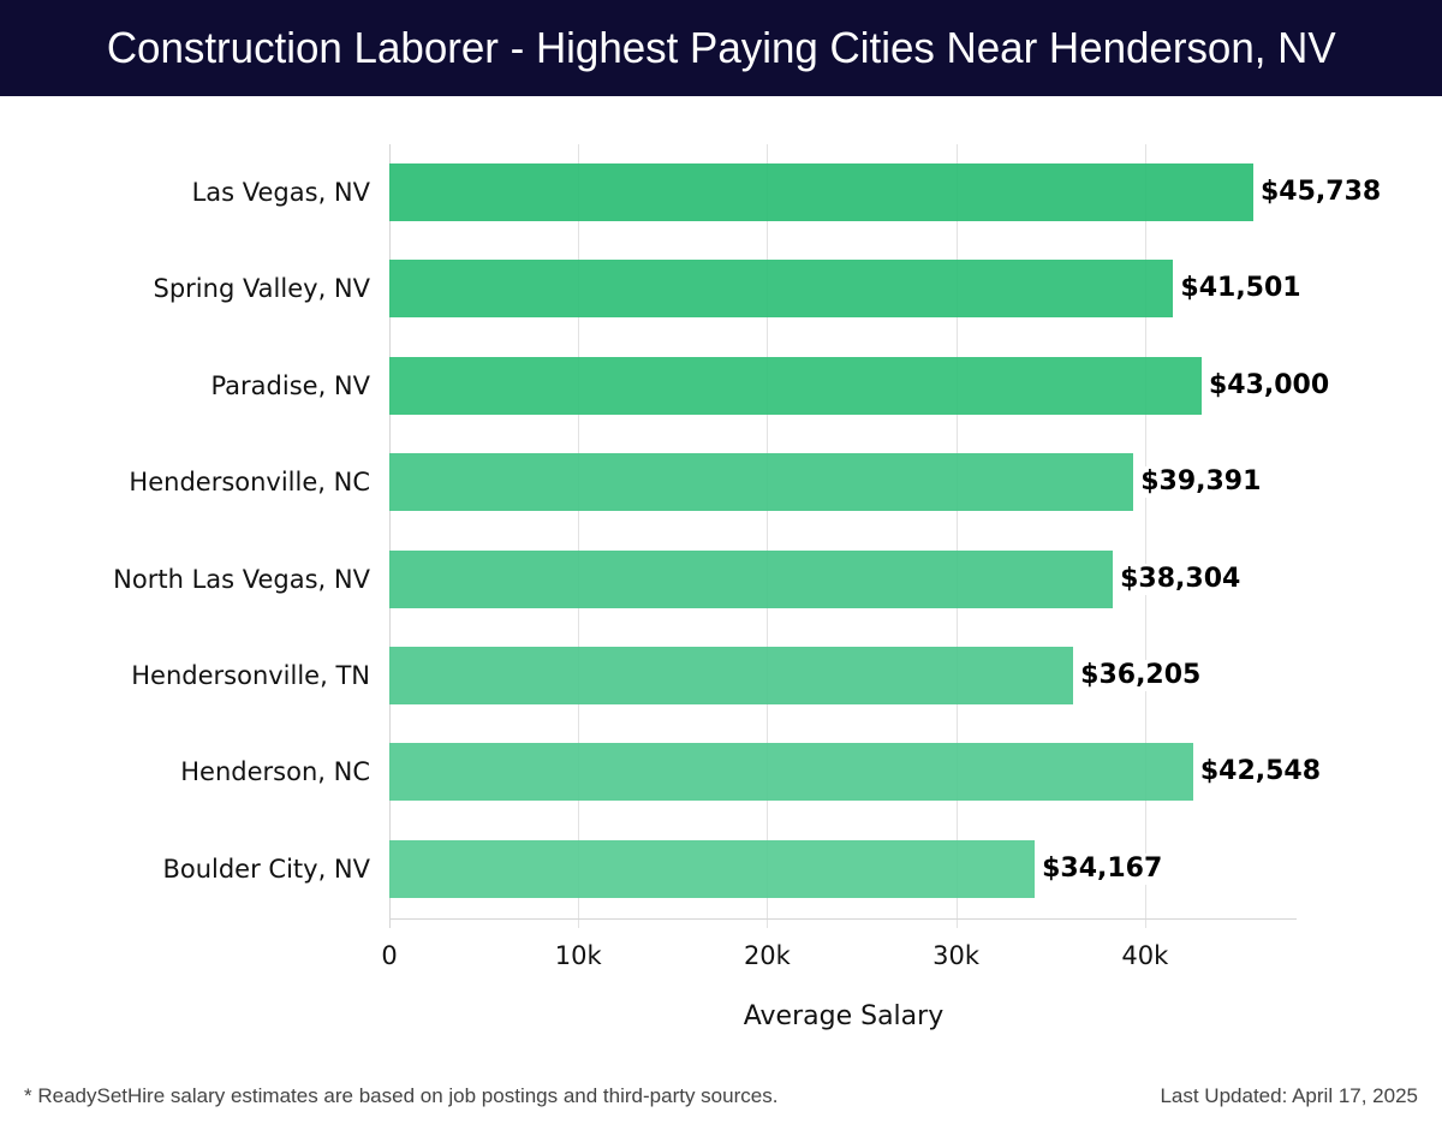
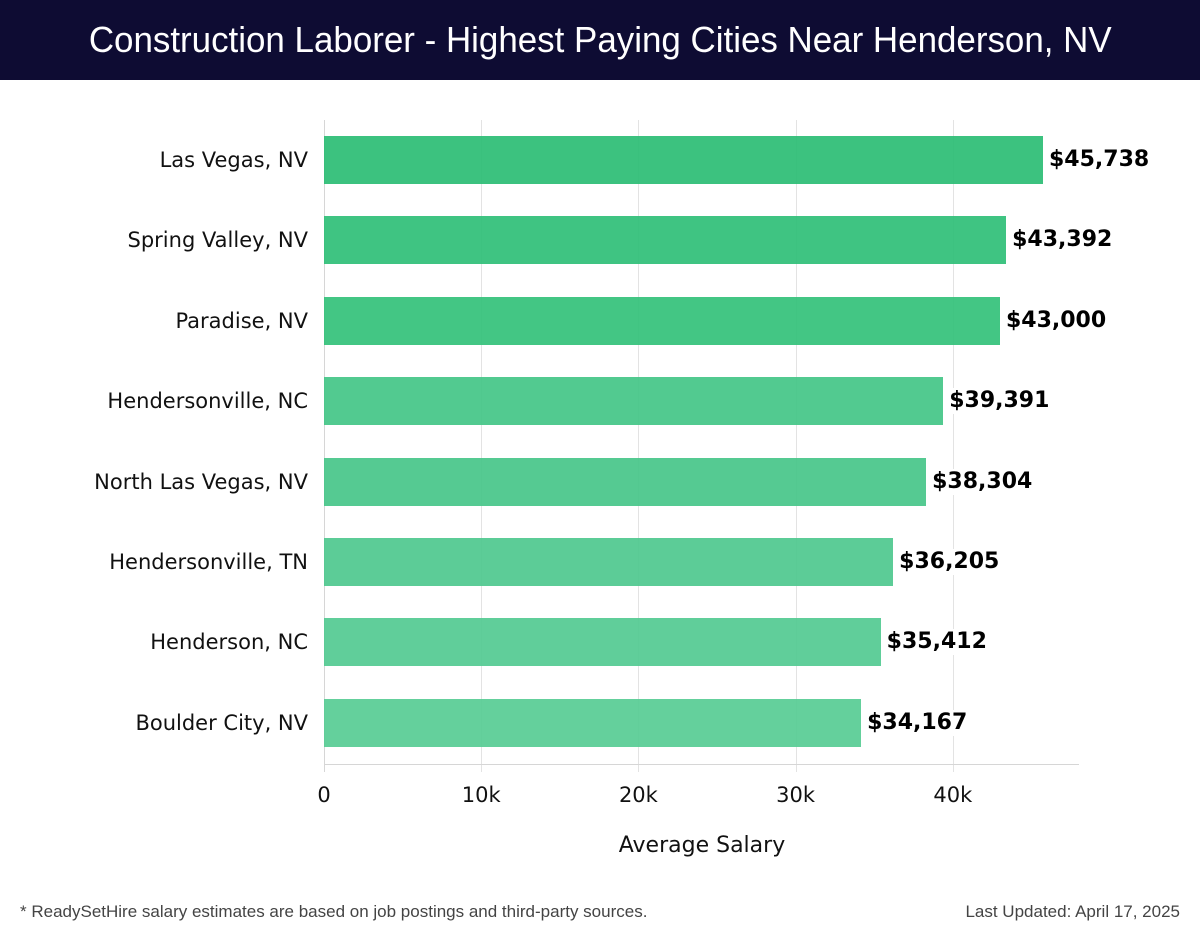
Spring Valley, NV: $41,501 -> $43,392
Henderson, NC: $42,548 -> $35,412
